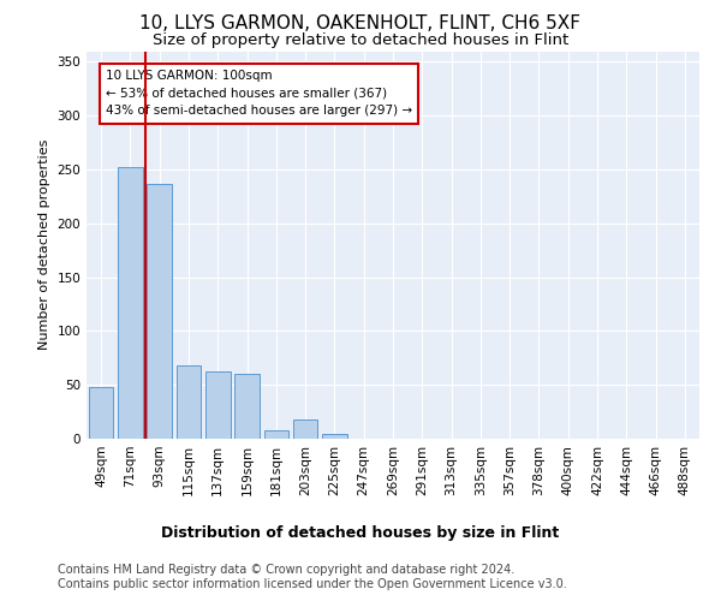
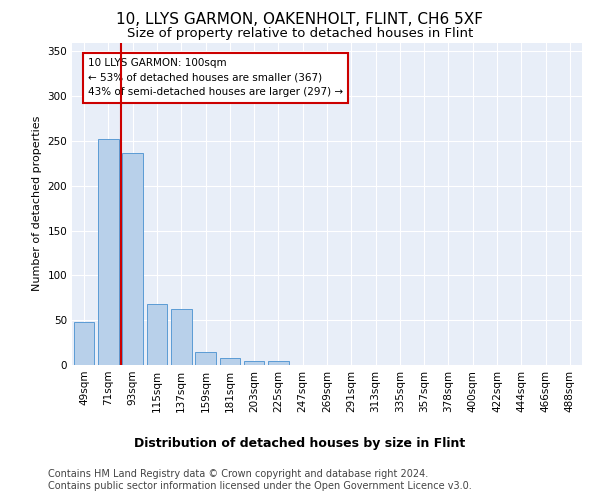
159sqm: 60 -> 15
203sqm: 18 -> 5
